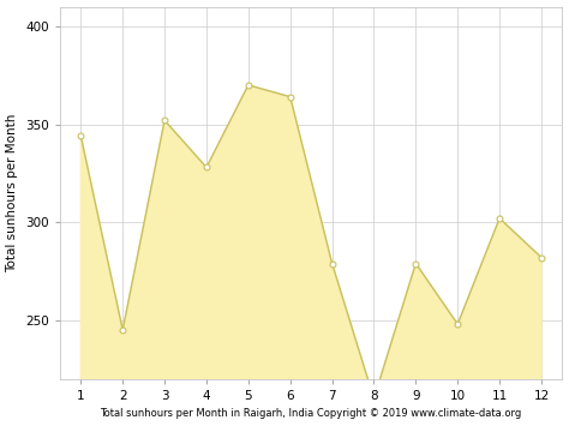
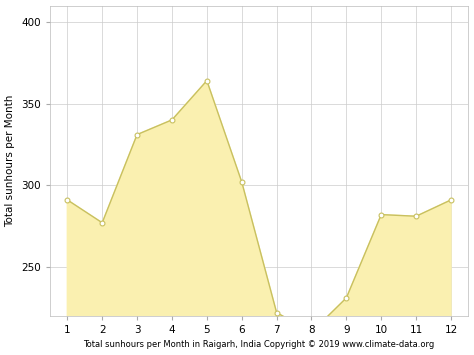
1: 344 -> 291
2: 245 -> 277
3: 352 -> 331
4: 328 -> 340
5: 370 -> 364
6: 364 -> 302
7: 279 -> 222
9: 279 -> 231
10: 248 -> 282
11: 302 -> 281
12: 282 -> 291
